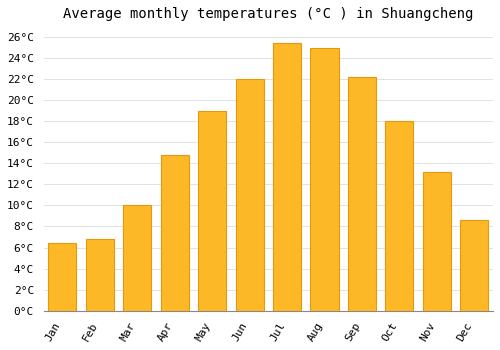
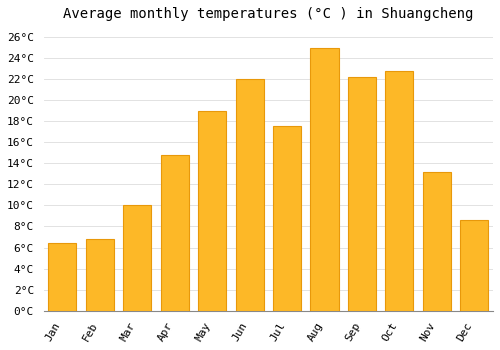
Jul: 25.4°C -> 17.5°C
Oct: 18.0°C -> 22.8°C
